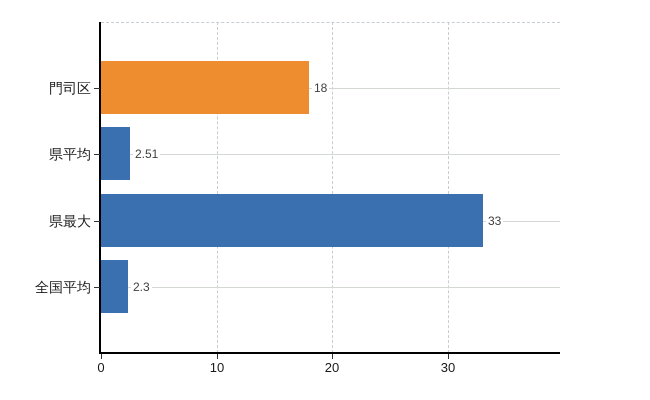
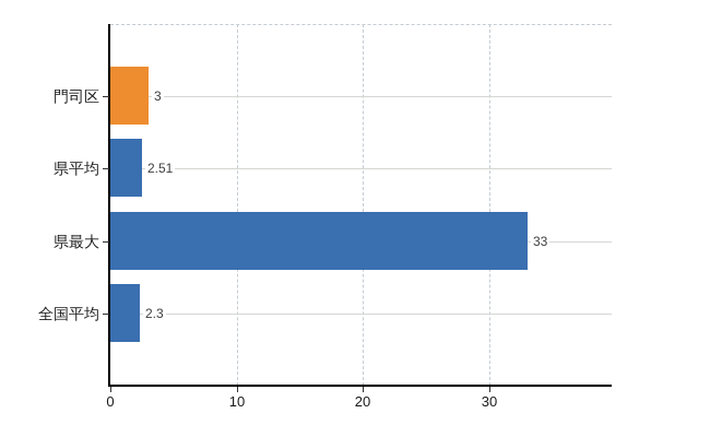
門司区: 18 -> 3
